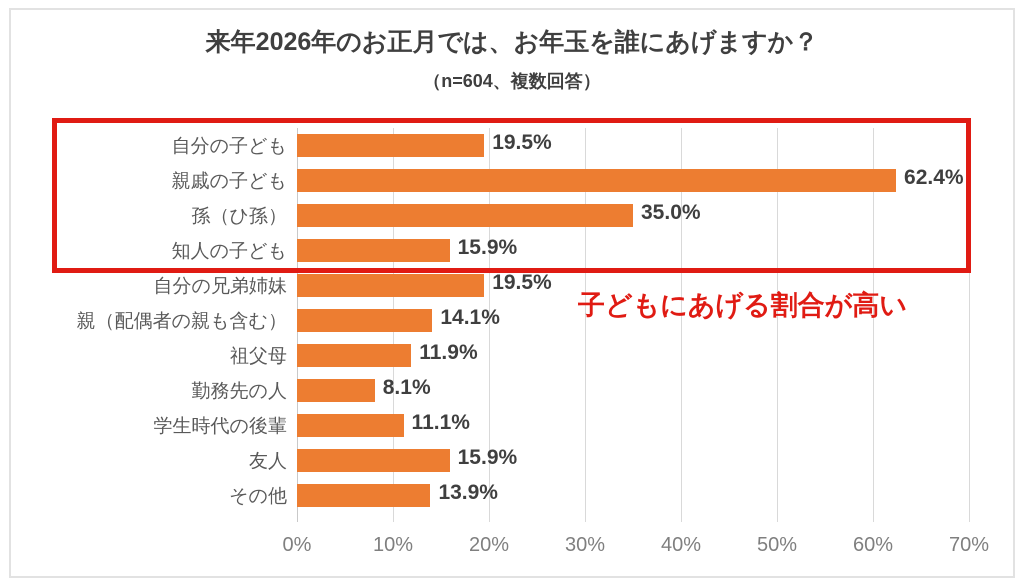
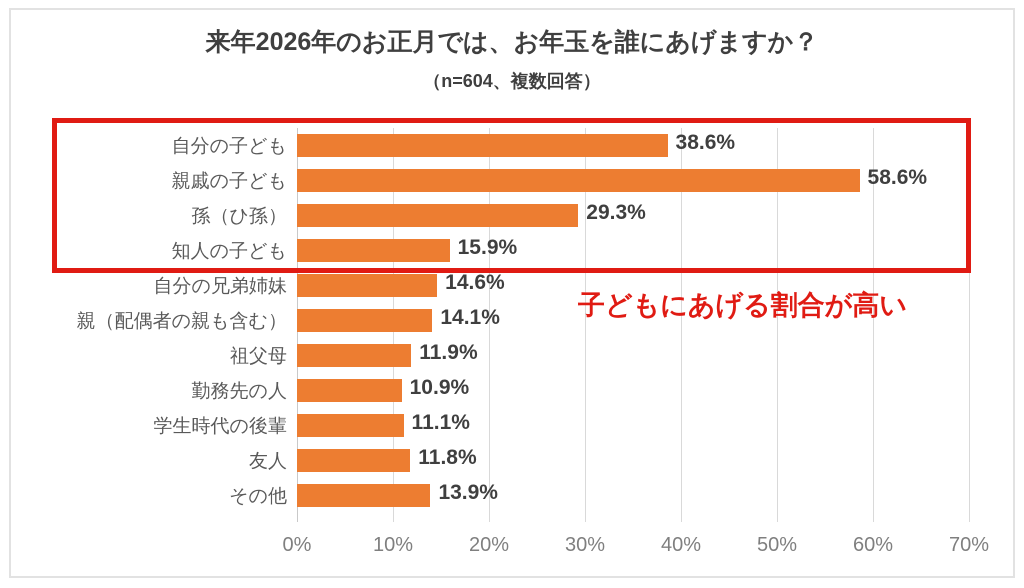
自分の子ども: 19.5% -> 38.6%
親戚の子ども: 62.4% -> 58.6%
孫（ひ孫）: 35.0% -> 29.3%
自分の兄弟姉妹: 19.5% -> 14.6%
勤務先の人: 8.1% -> 10.9%
友人: 15.9% -> 11.8%
